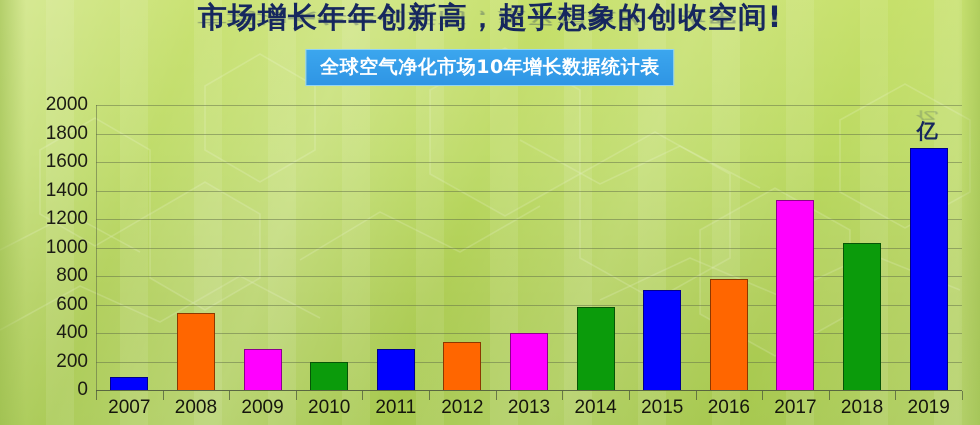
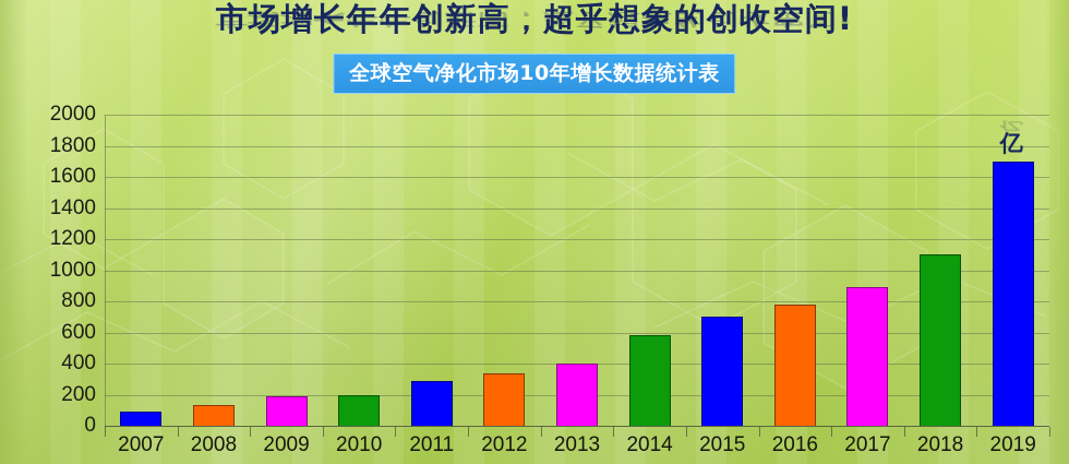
2008: 540 -> 140
2009: 290 -> 190
2017: 1330 -> 890
2018: 1030 -> 1100
